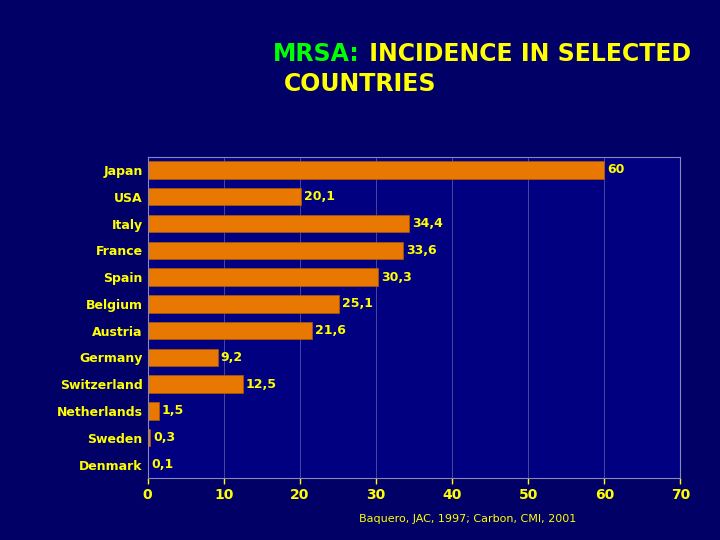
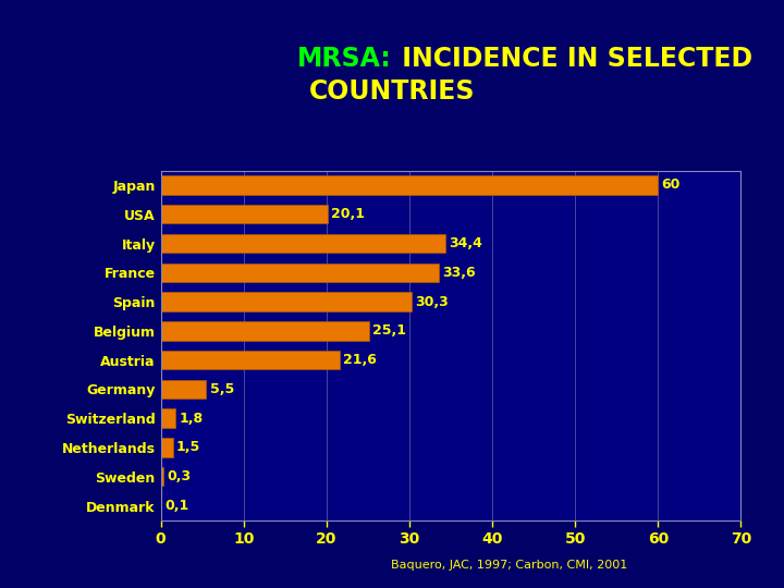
Germany: 9,2 -> 5,5
Switzerland: 12,5 -> 1,8
